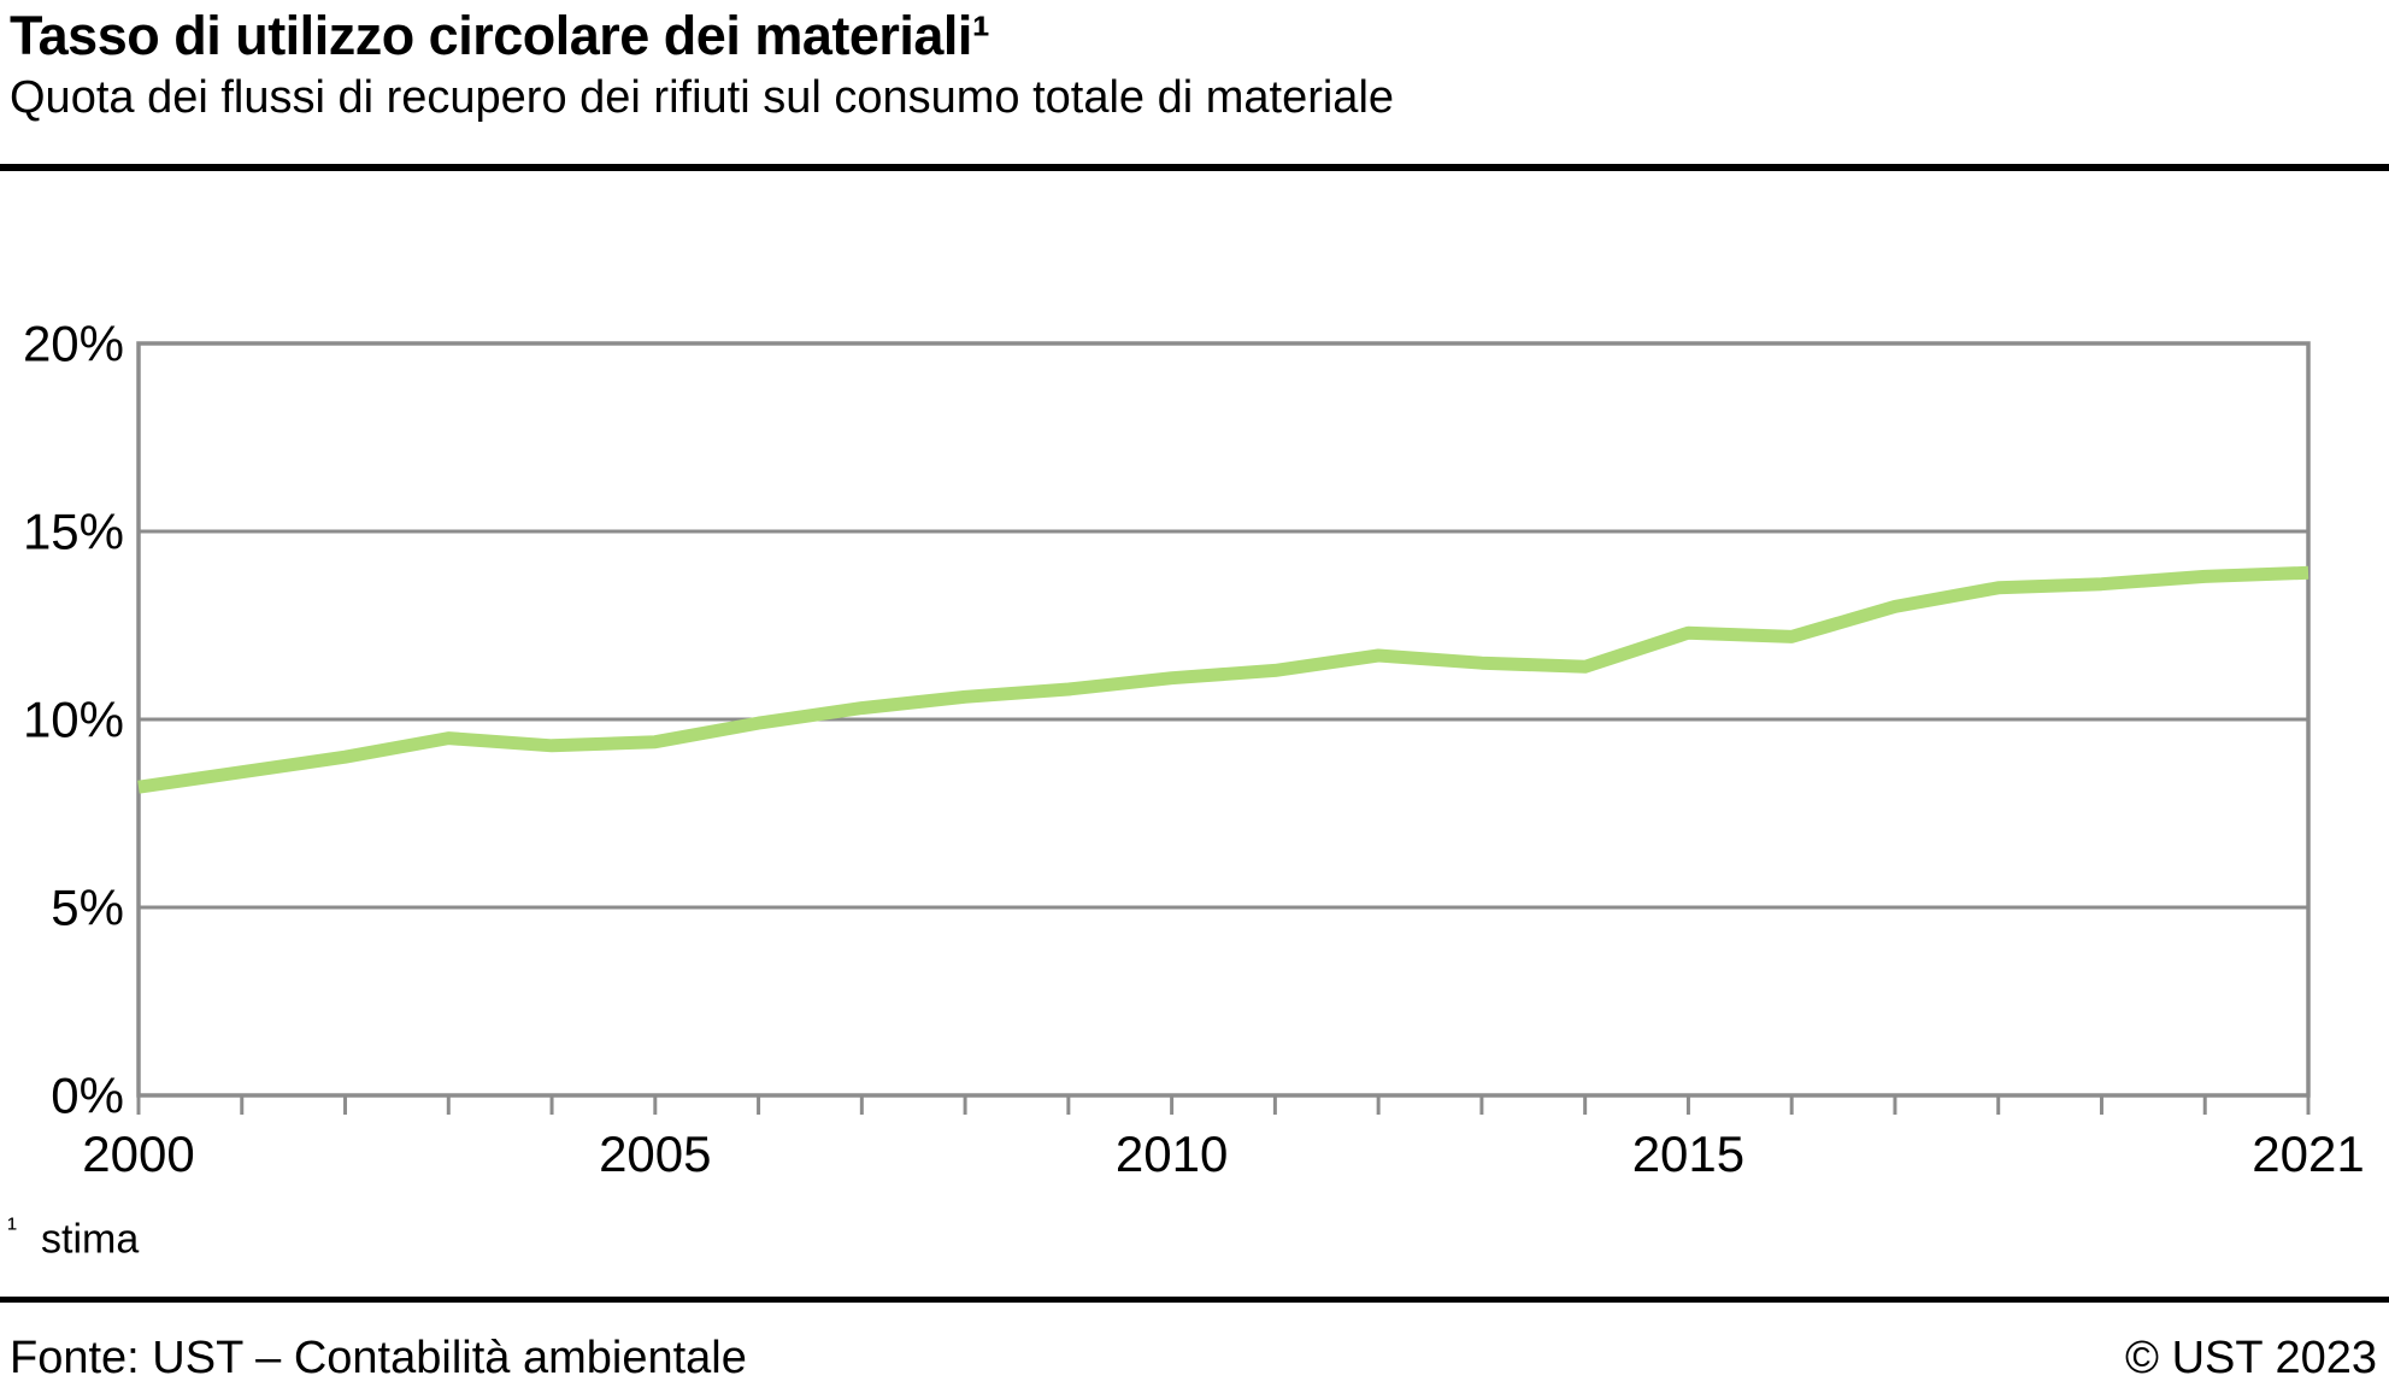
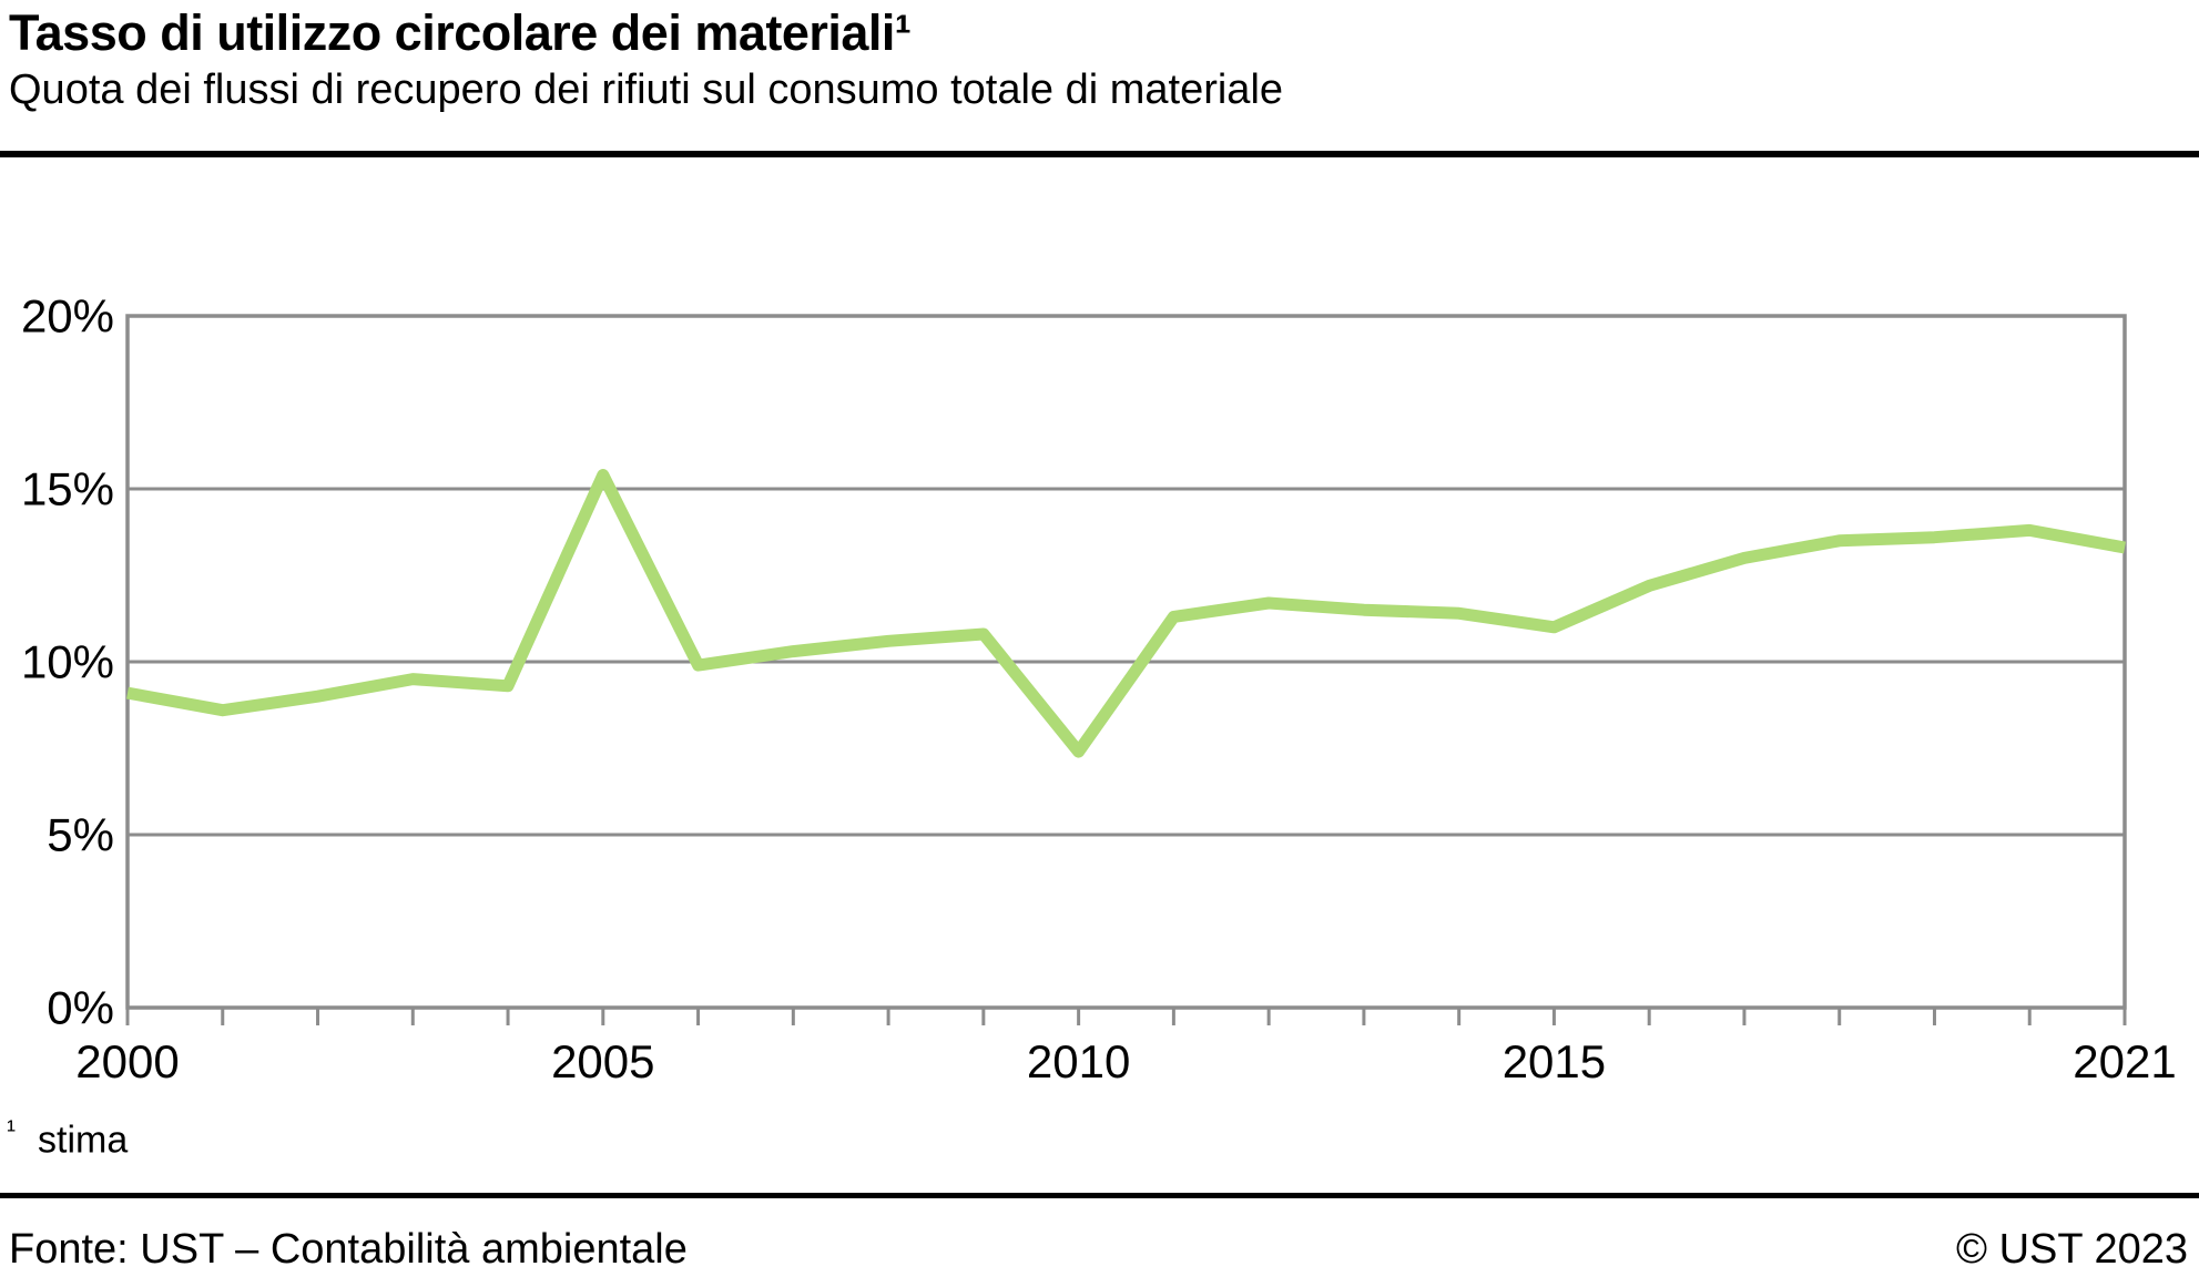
2000: 8.2% -> 9.1%
2005: 9.4% -> 15.4%
2010: 11.1% -> 7.4%
2015: 12.3% -> 11.0%
2021: 13.9% -> 13.3%
